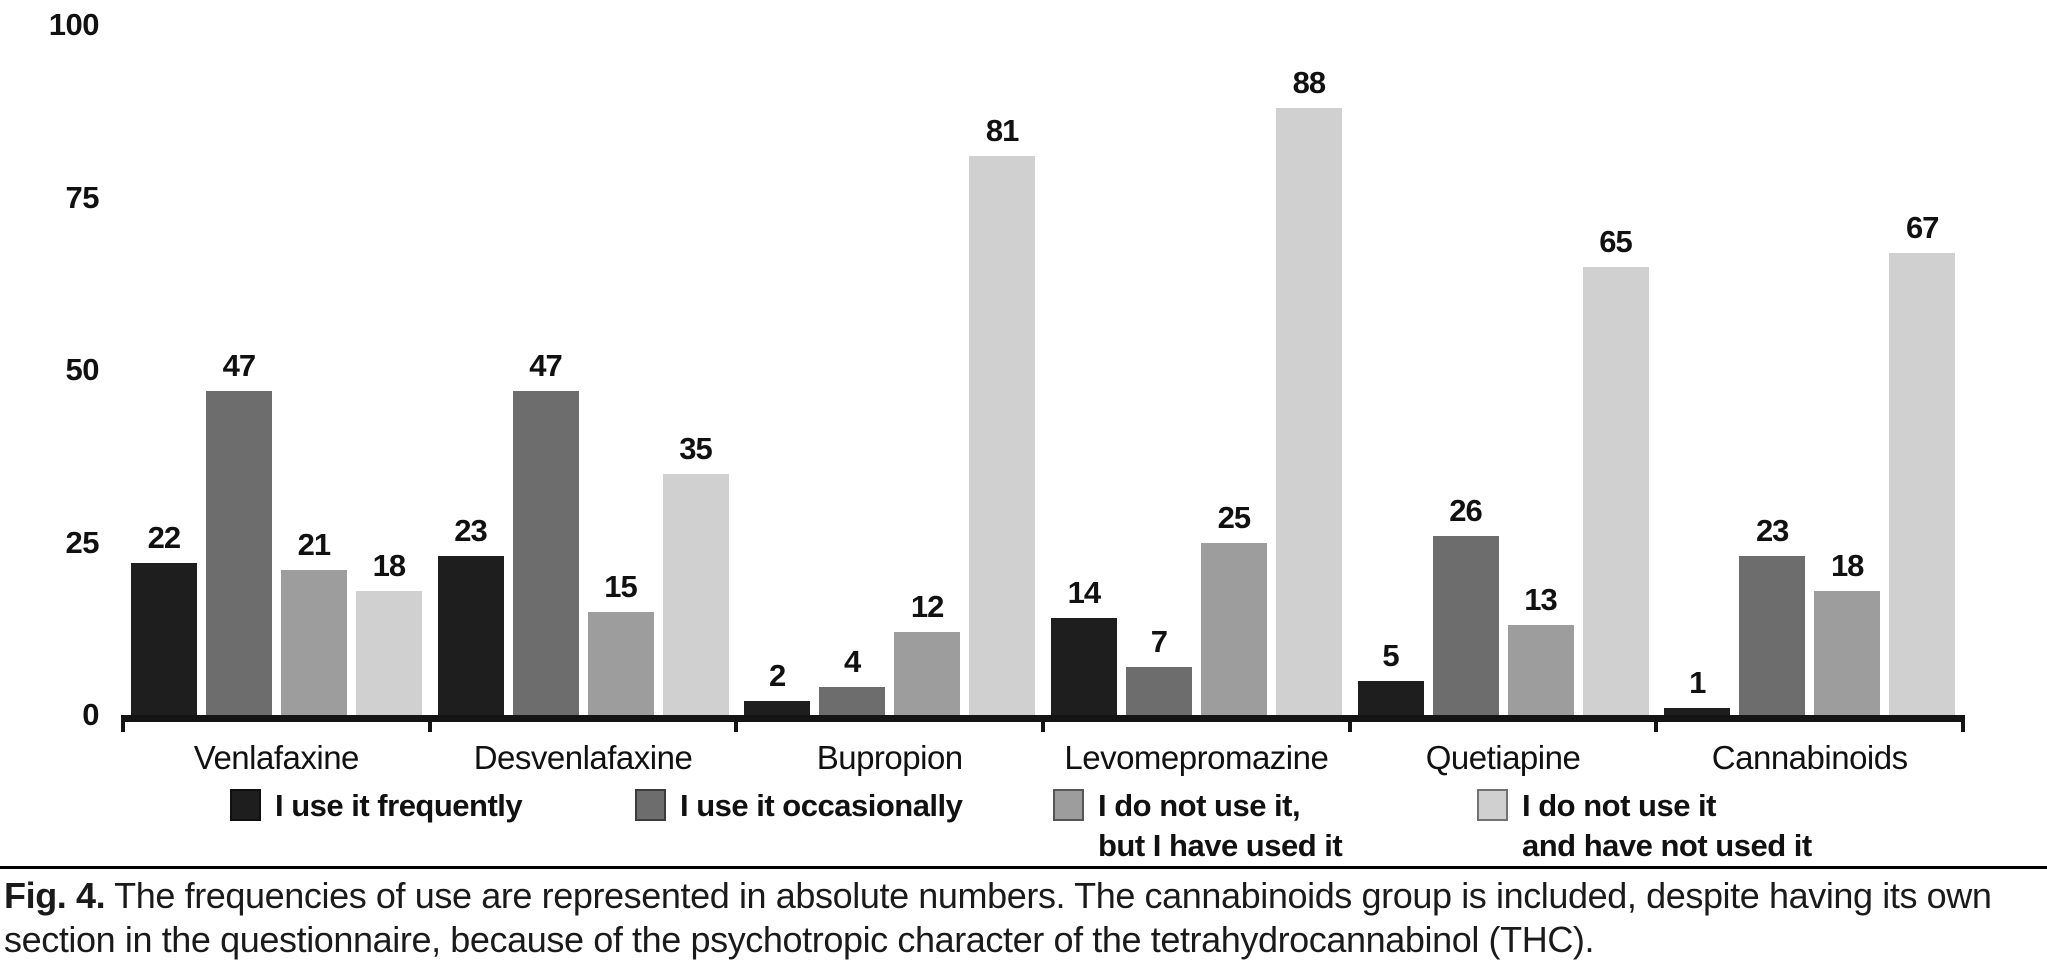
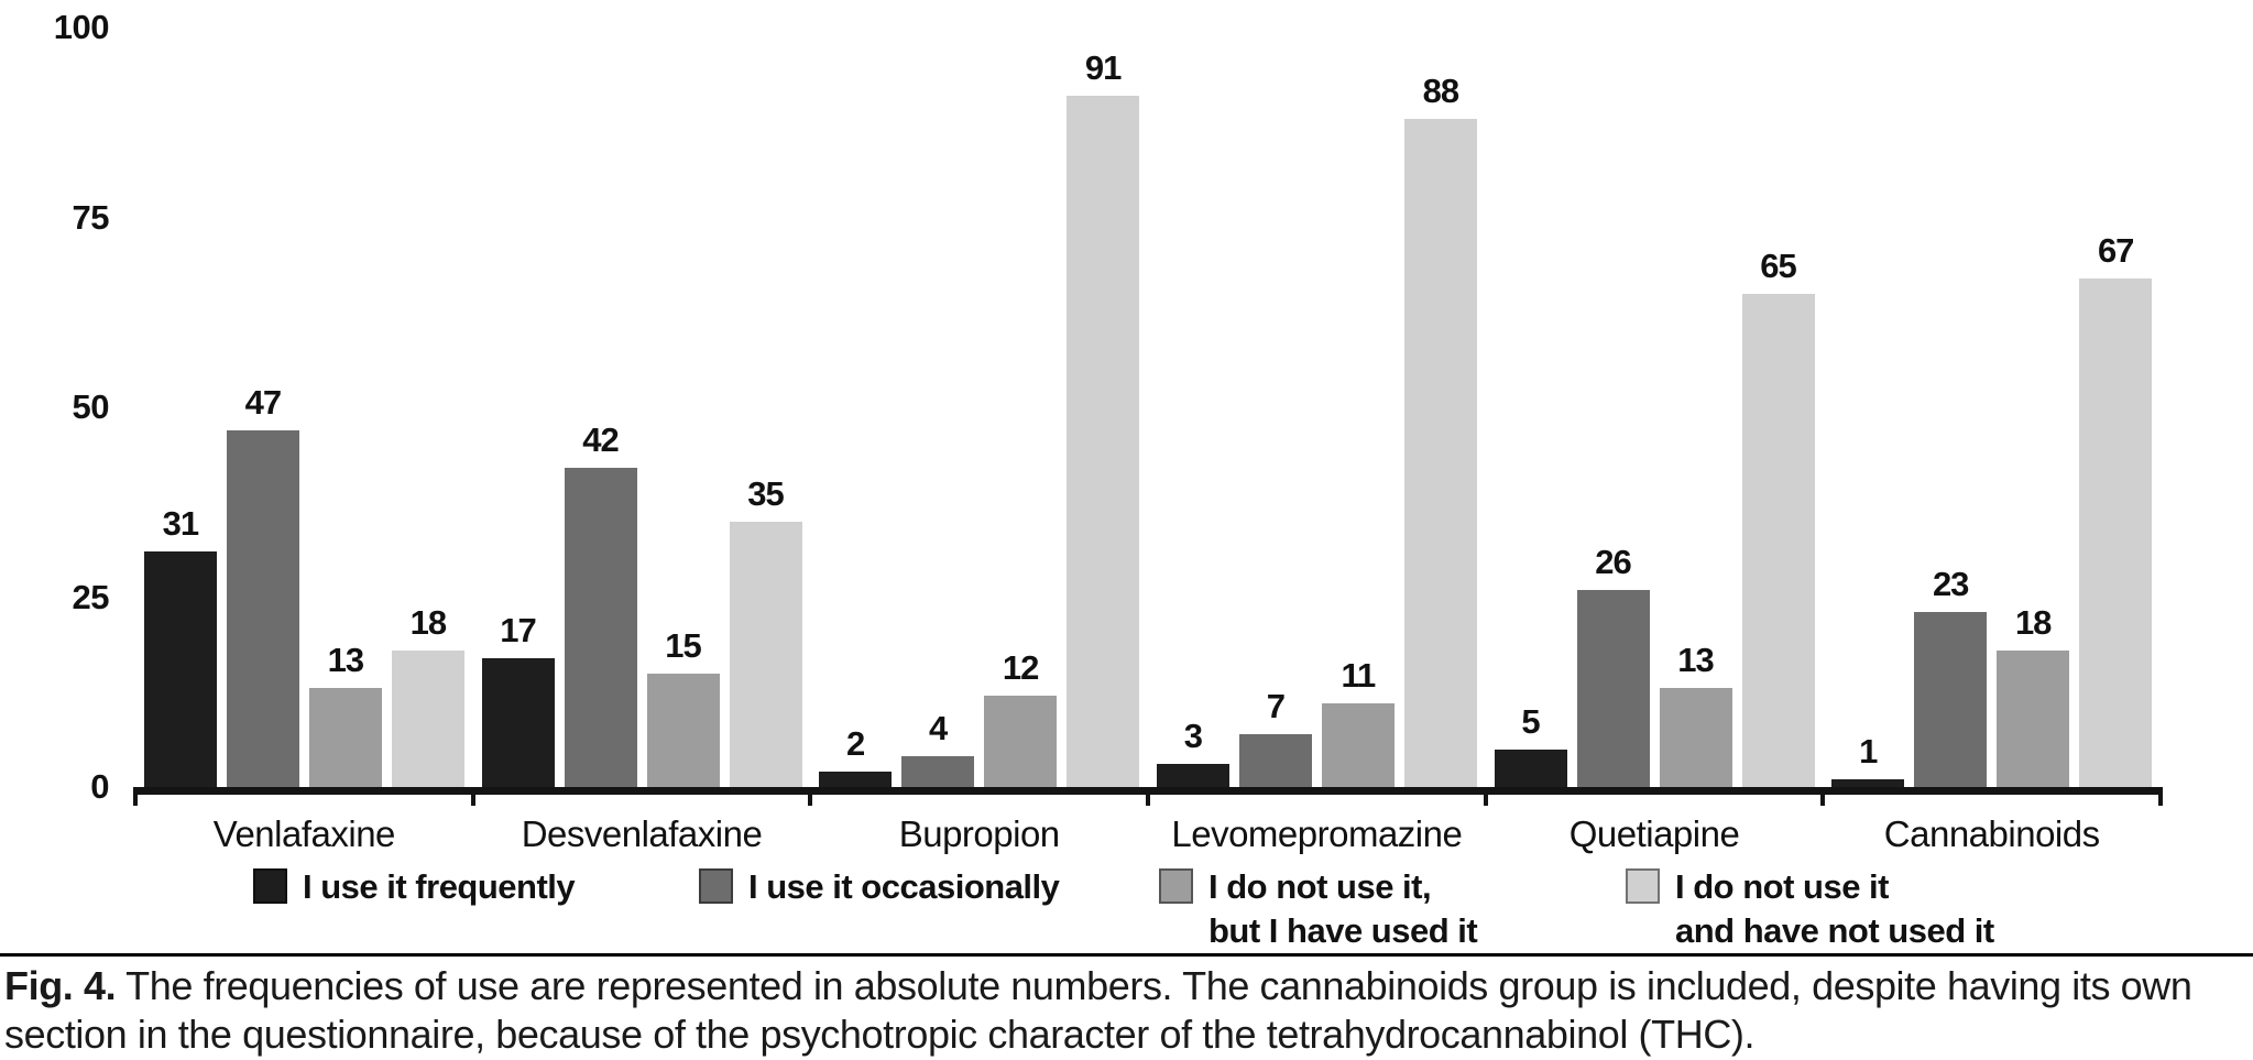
I use it frequently/Venlafaxine: 22 -> 31
I do not use it, but I have used it/Venlafaxine: 21 -> 13
I use it frequently/Desvenlafaxine: 23 -> 17
I use it occasionally/Desvenlafaxine: 47 -> 42
I do not use it and have not used it/Bupropion: 81 -> 91
I use it frequently/Levomepromazine: 14 -> 3
I do not use it, but I have used it/Levomepromazine: 25 -> 11
